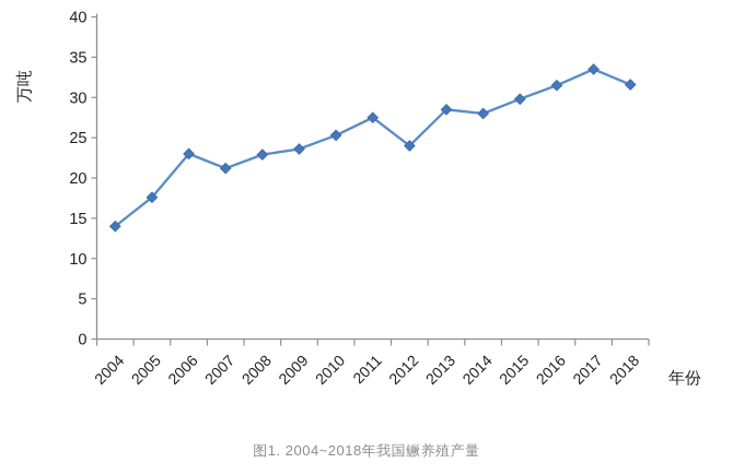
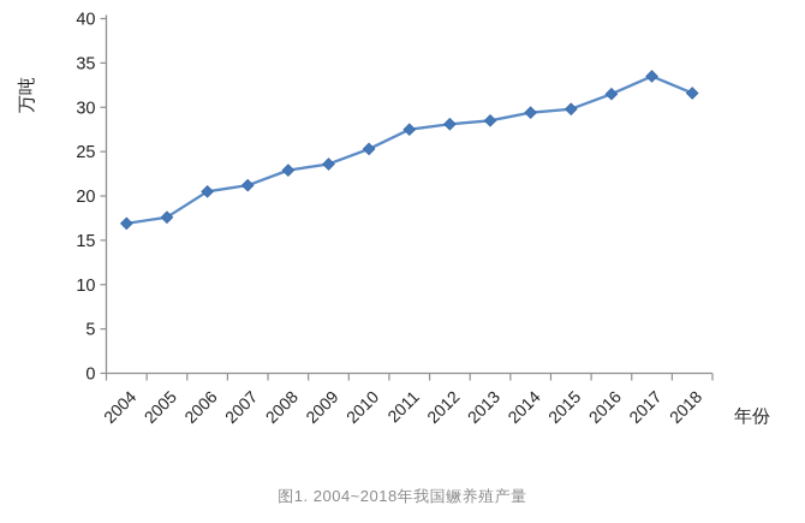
2004: 14 -> 17
2006: 23 -> 20
2012: 24 -> 28
2014: 28 -> 29
